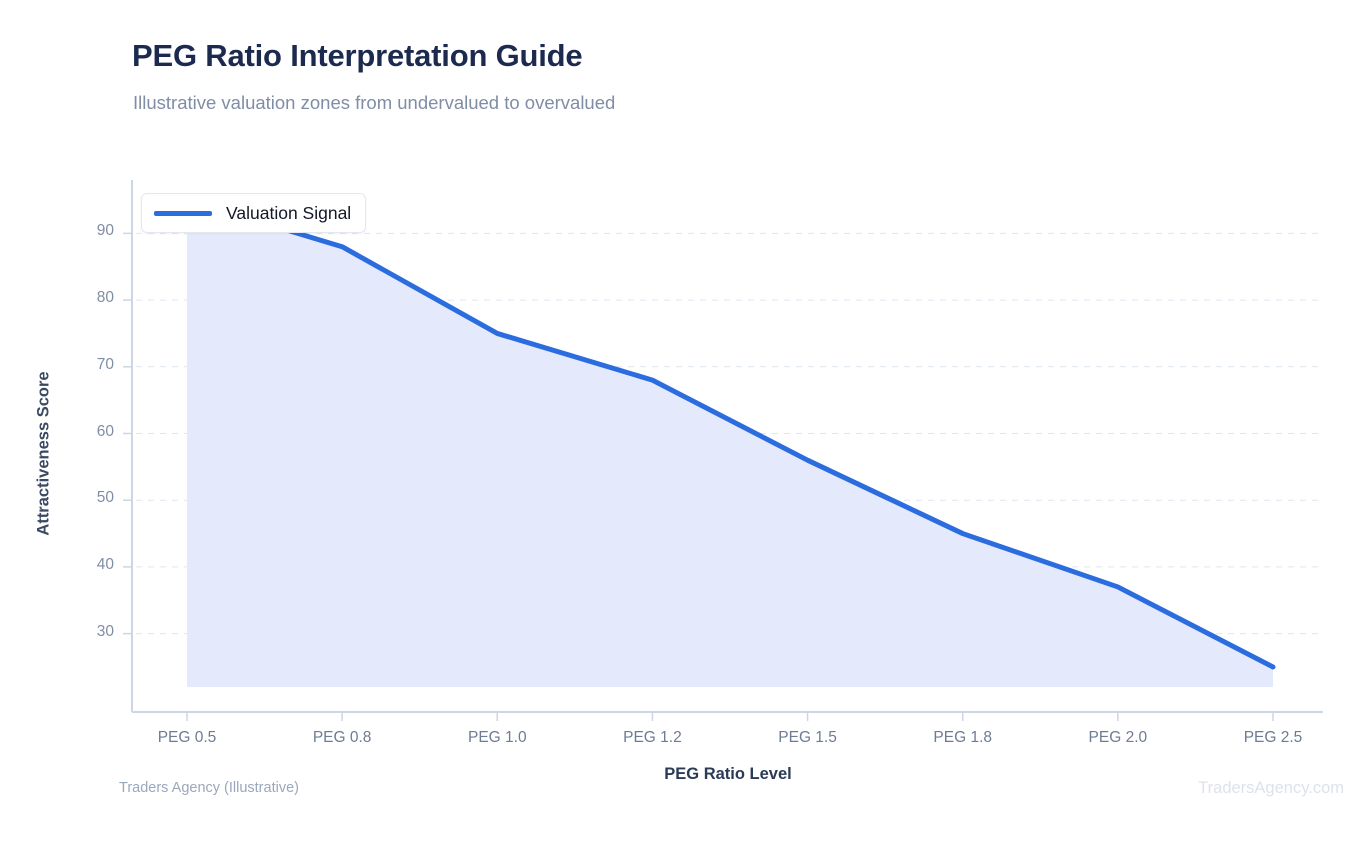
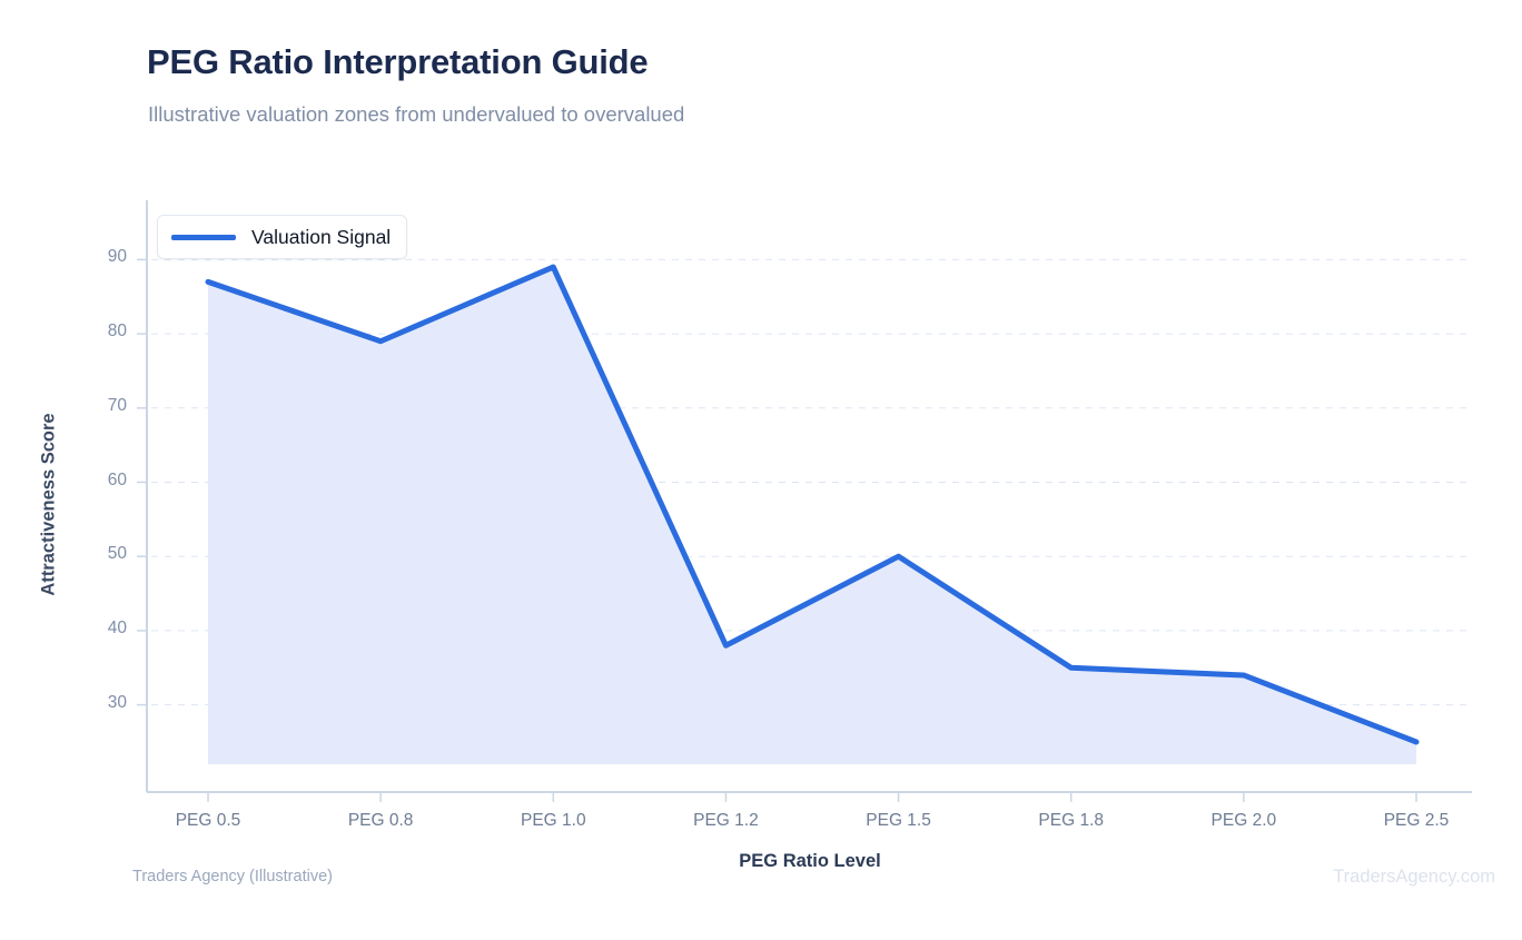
PEG 0.5: 95 -> 87
PEG 0.8: 88 -> 79
PEG 1.0: 75 -> 89
PEG 1.2: 68 -> 38
PEG 1.5: 56 -> 50
PEG 1.8: 45 -> 35
PEG 2.0: 37 -> 34
